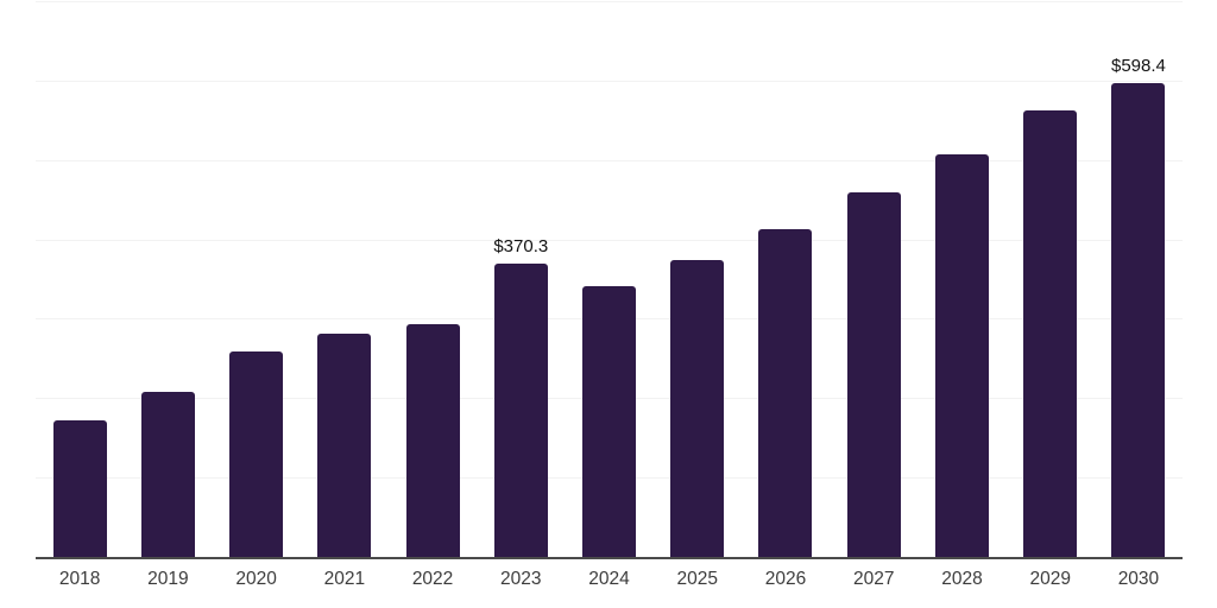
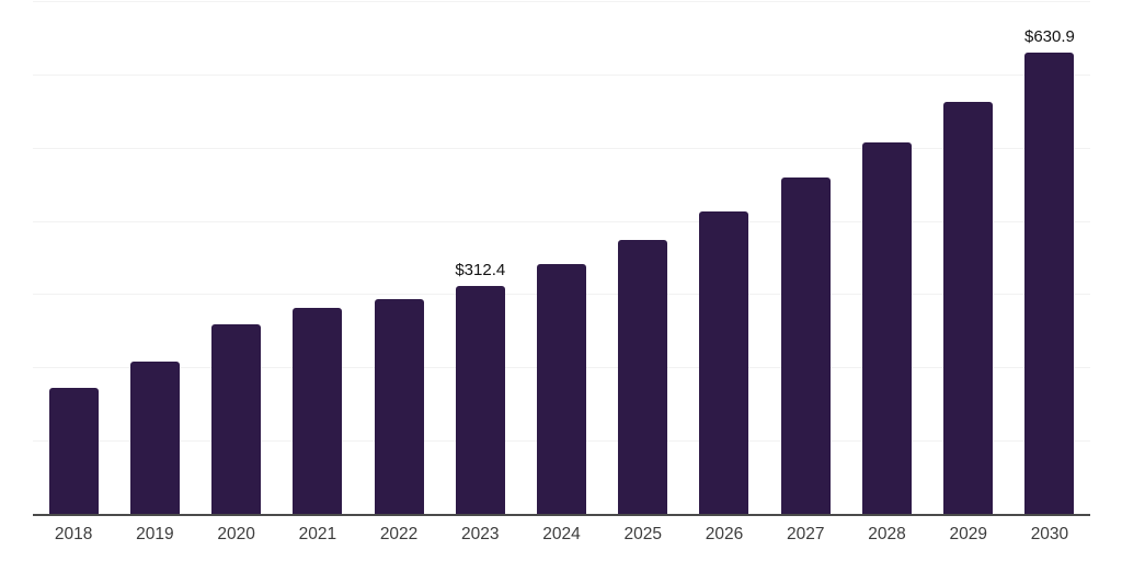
2023: $370.3 -> $312.4
2030: $598.4 -> $630.9
